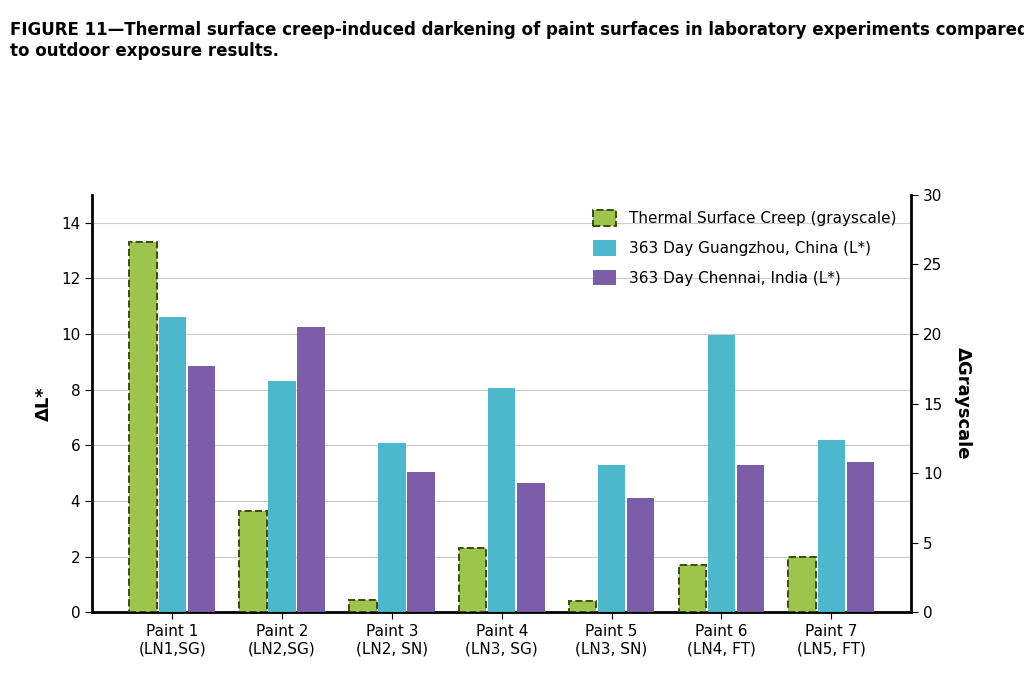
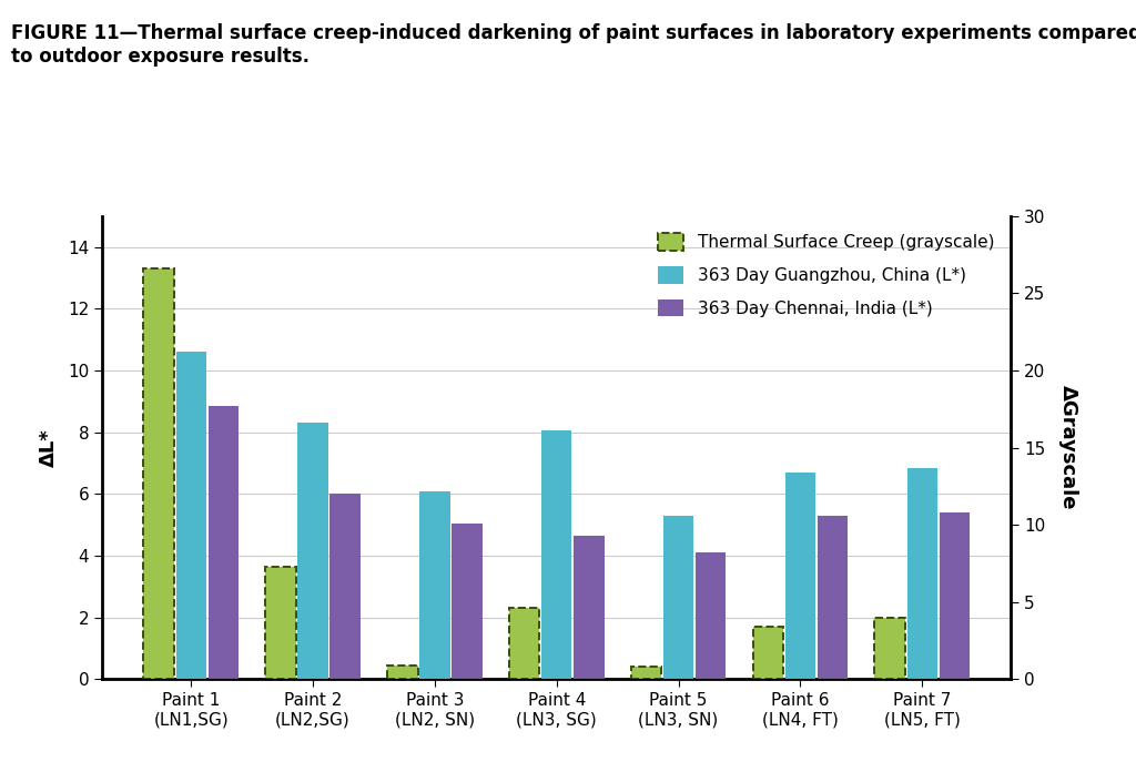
363 Day Chennai, India (L*)/Paint 2 (LN2,SG): 10.25 -> 6.00
363 Day Guangzhou, China (L*)/Paint 6 (LN4, FT): 9.95 -> 6.70
363 Day Guangzhou, China (L*)/Paint 7 (LN5, FT): 6.20 -> 6.85
